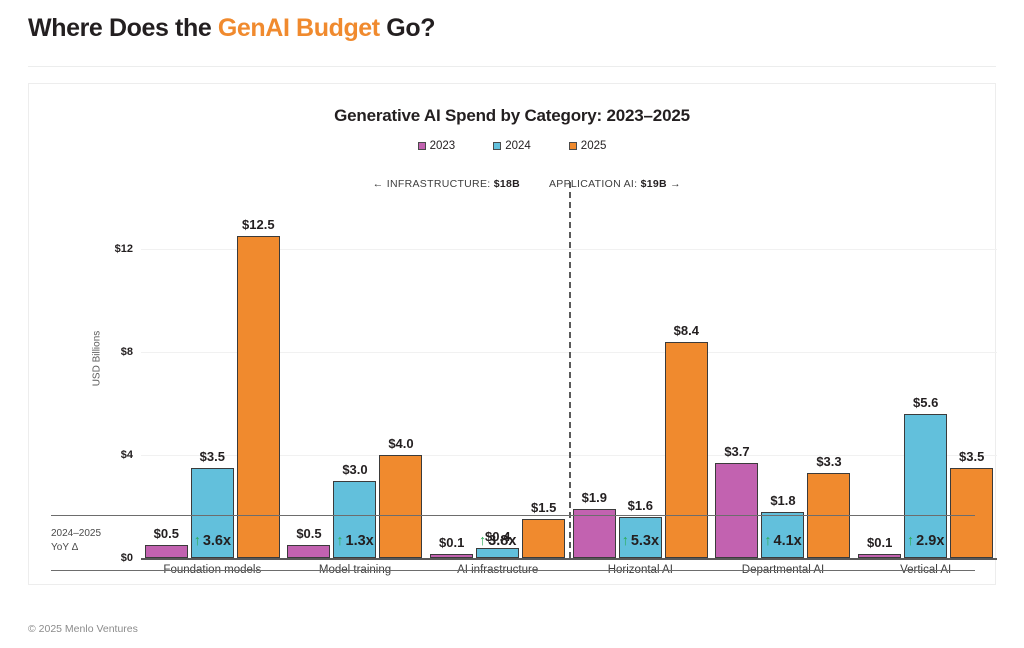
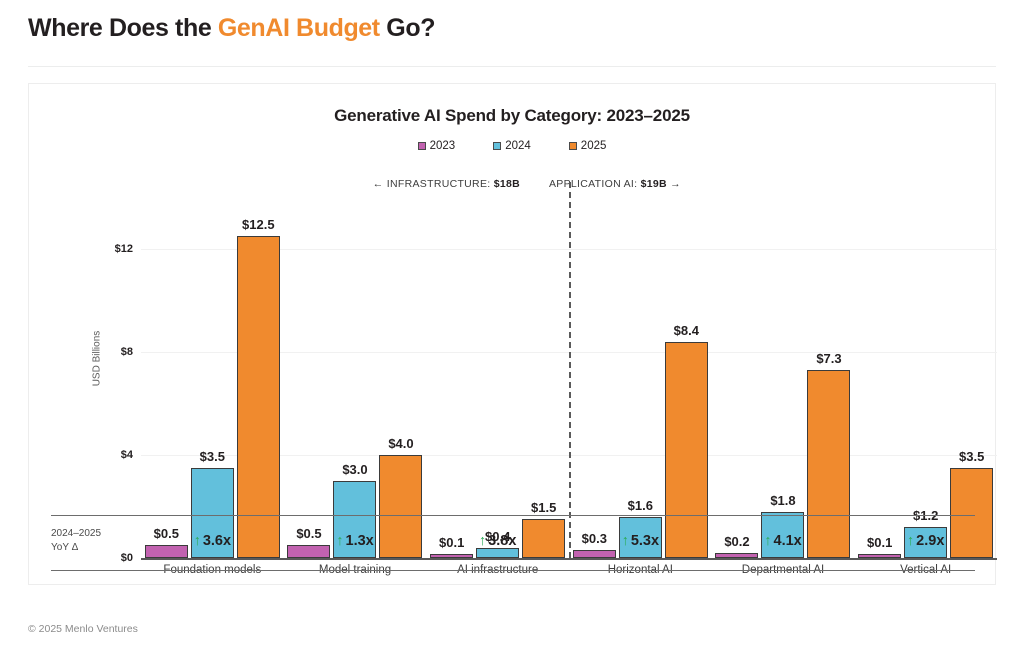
2023/Horizontal AI: $1.9 -> $0.3
2023/Departmental AI: $3.7 -> $0.2
2025/Departmental AI: $3.3 -> $7.3
2024/Vertical AI: $5.6 -> $1.2
